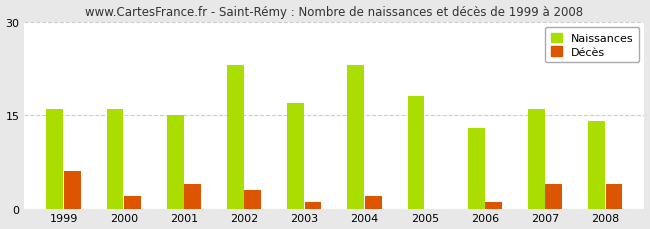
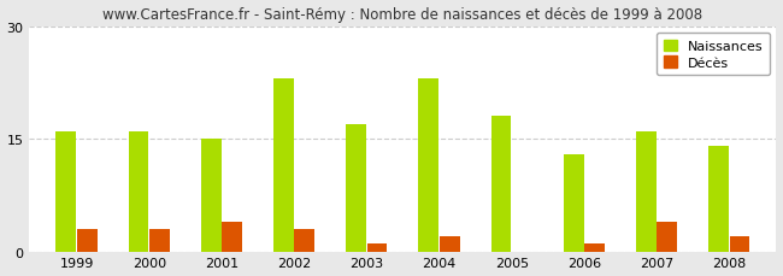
Décès/1999: 6 -> 3
Décès/2000: 2 -> 3
Décès/2008: 4 -> 2
